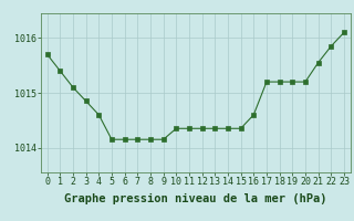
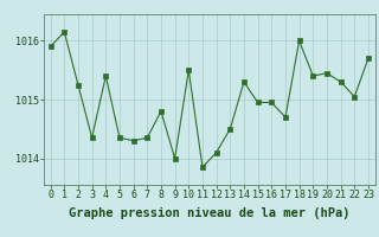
0: 1015.70 -> 1015.90
1: 1015.40 -> 1016.15
2: 1015.10 -> 1015.25
3: 1014.85 -> 1014.35
4: 1014.60 -> 1015.40
5: 1014.15 -> 1014.35
6: 1014.15 -> 1014.30
7: 1014.15 -> 1014.35
8: 1014.15 -> 1014.80
9: 1014.15 -> 1014.00
10: 1014.35 -> 1015.50
11: 1014.35 -> 1013.85
12: 1014.35 -> 1014.10
13: 1014.35 -> 1014.50
14: 1014.35 -> 1015.30
15: 1014.35 -> 1014.95
16: 1014.60 -> 1014.95
17: 1015.20 -> 1014.70
18: 1015.20 -> 1016.00
19: 1015.20 -> 1015.40
20: 1015.20 -> 1015.45
21: 1015.55 -> 1015.30
22: 1015.85 -> 1015.05
23: 1016.10 -> 1015.70
